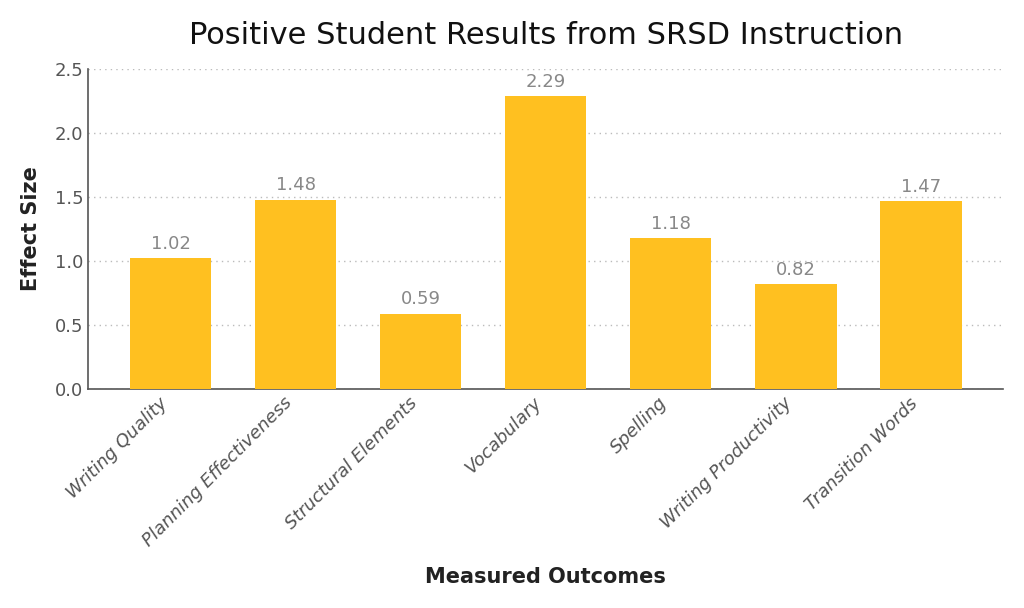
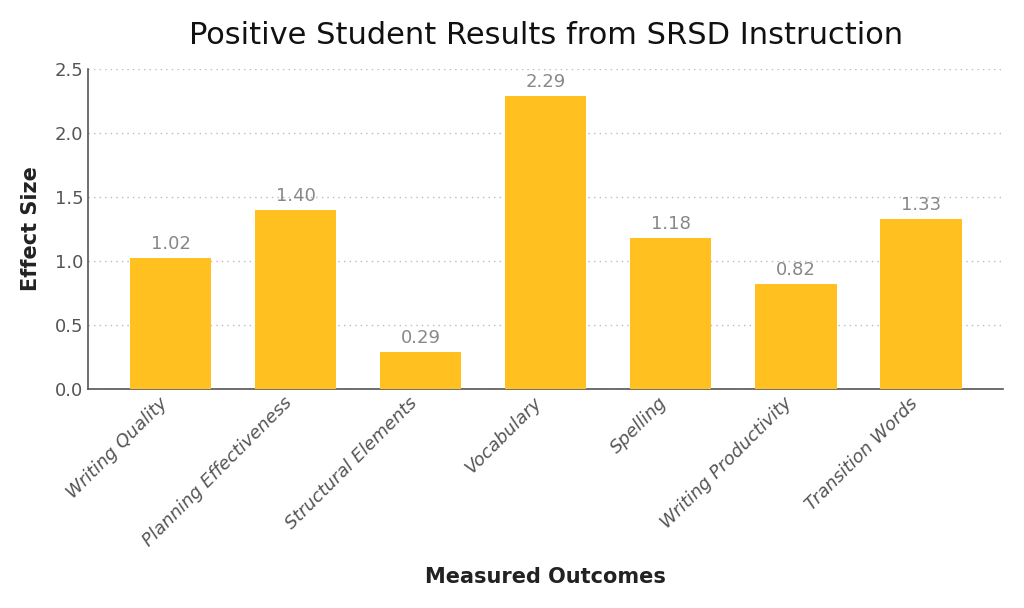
Planning Effectiveness: 1.48 -> 1.40
Structural Elements: 0.59 -> 0.29
Transition Words: 1.47 -> 1.33
